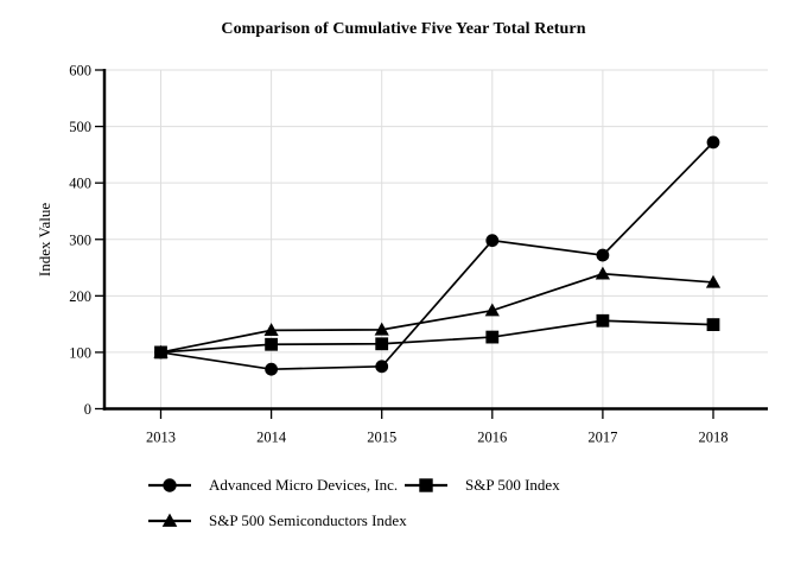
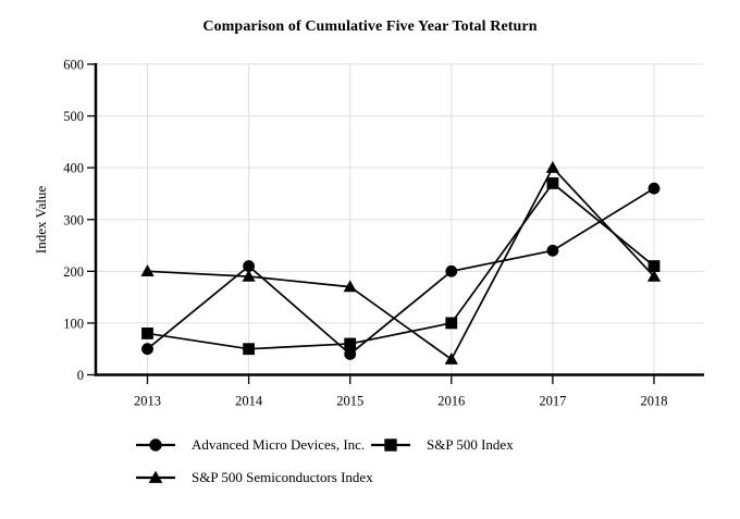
Advanced Micro Devices, Inc./2013: 100 -> 50
S&P 500 Index/2013: 100 -> 80
S&P 500 Semiconductors Index/2013: 100 -> 200
Advanced Micro Devices, Inc./2014: 70 -> 210
S&P 500 Index/2014: 110 -> 50
S&P 500 Semiconductors Index/2014: 140 -> 190
Advanced Micro Devices, Inc./2015: 80 -> 40
S&P 500 Index/2015: 120 -> 60
S&P 500 Semiconductors Index/2015: 140 -> 170
Advanced Micro Devices, Inc./2016: 300 -> 200
S&P 500 Index/2016: 130 -> 100
S&P 500 Semiconductors Index/2016: 170 -> 30
Advanced Micro Devices, Inc./2017: 270 -> 240
S&P 500 Index/2017: 160 -> 370
S&P 500 Semiconductors Index/2017: 240 -> 400
Advanced Micro Devices, Inc./2018: 470 -> 360
S&P 500 Index/2018: 150 -> 210
S&P 500 Semiconductors Index/2018: 220 -> 190
